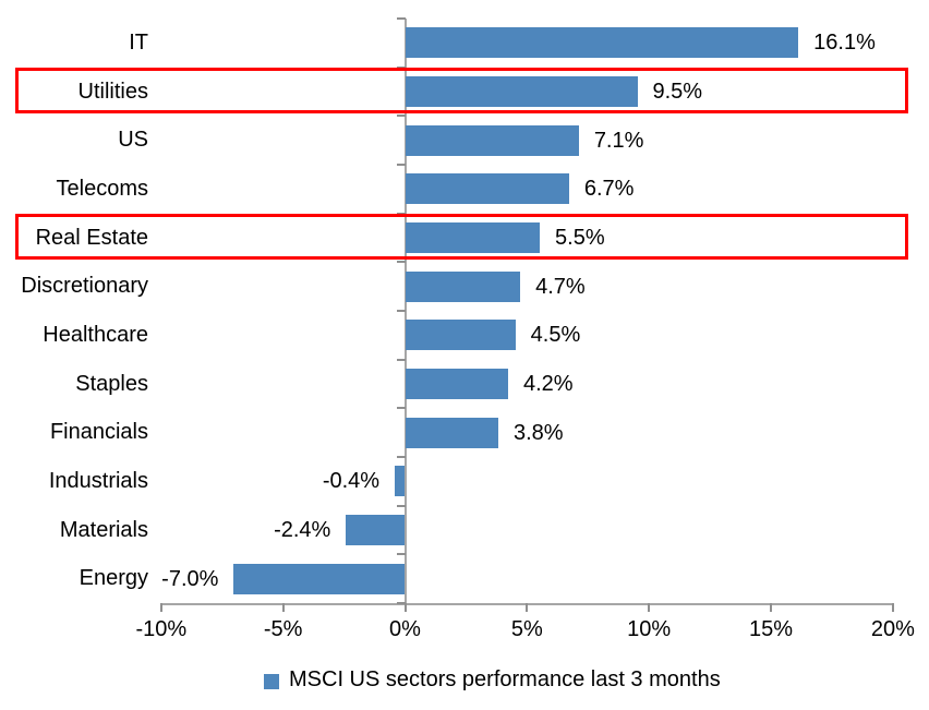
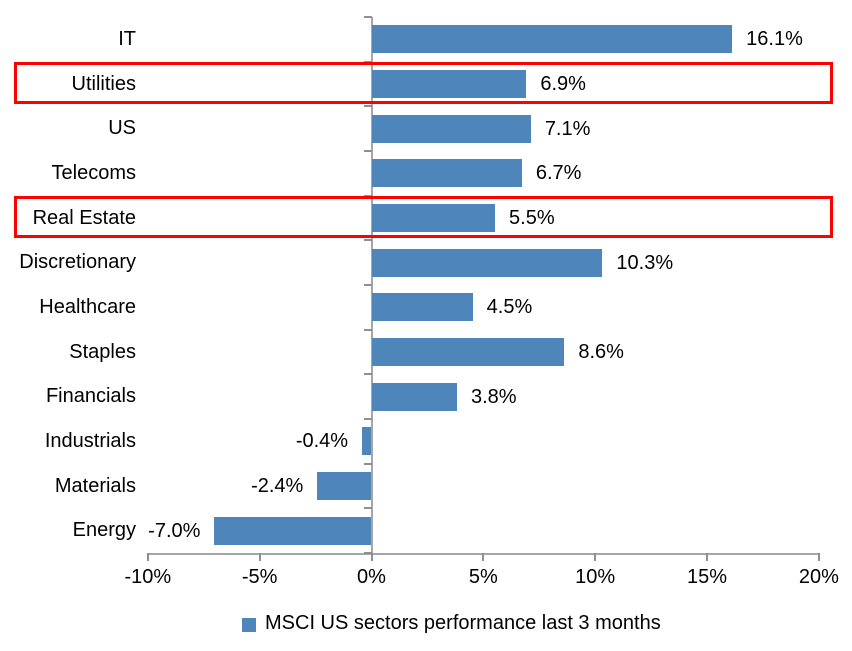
Utilities: 9.5% -> 6.9%
Discretionary: 4.7% -> 10.3%
Staples: 4.2% -> 8.6%
